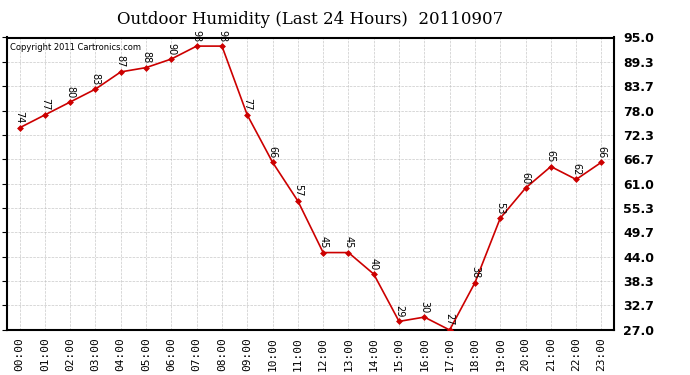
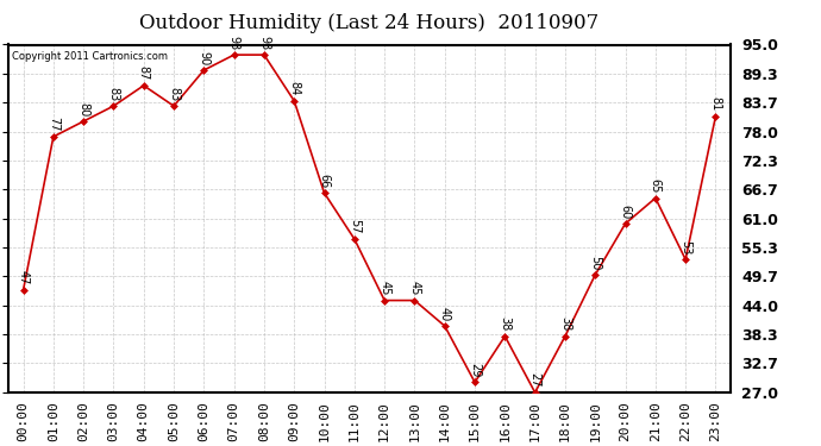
00:00: 74 -> 47
05:00: 88 -> 83
09:00: 77 -> 84
16:00: 30 -> 38
19:00: 53 -> 50
22:00: 62 -> 53
23:00: 66 -> 81
